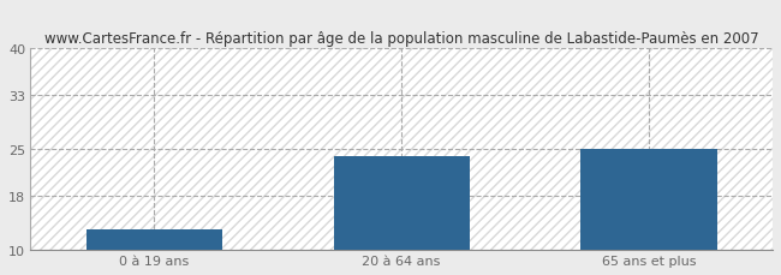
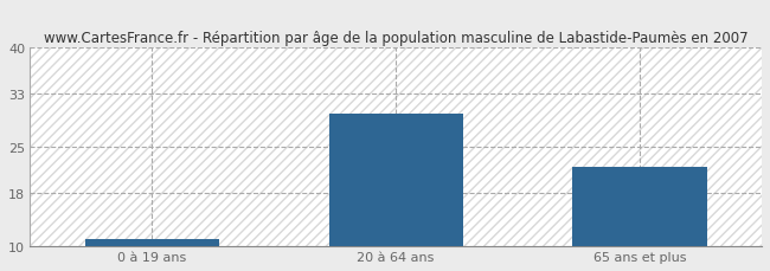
0 à 19 ans: 13 -> 11
20 à 64 ans: 24 -> 30
65 ans et plus: 25 -> 22
